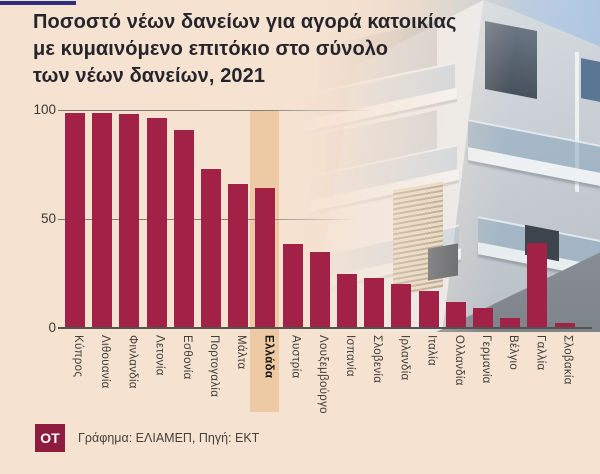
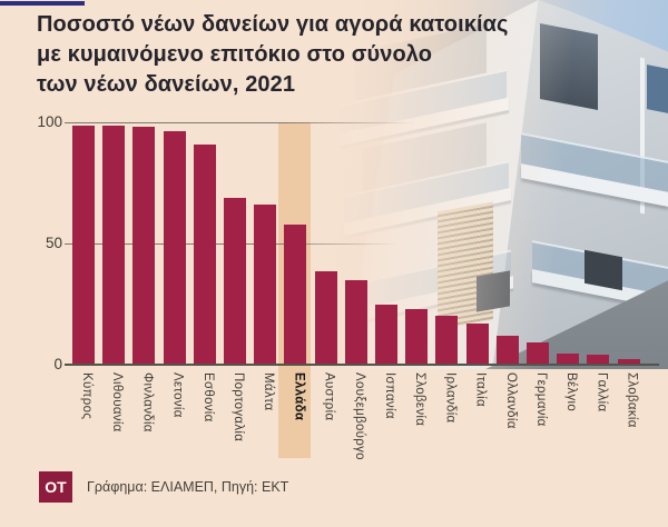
Πορτογαλία: 73 -> 69
Ελλάδα: 64 -> 58
Γαλλία: 39 -> 4
